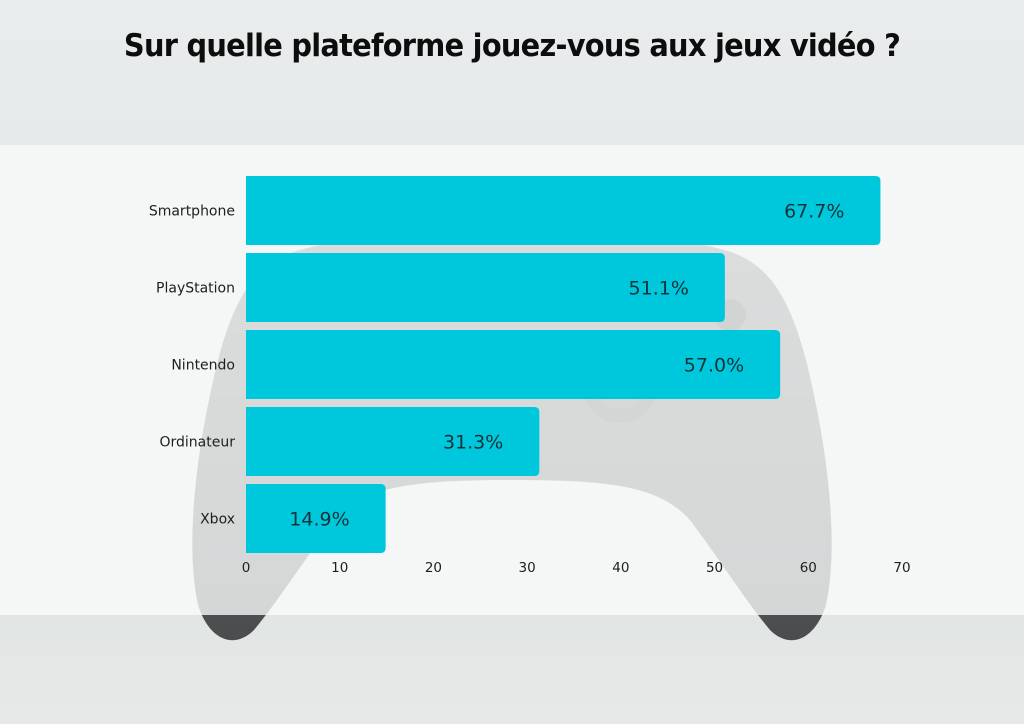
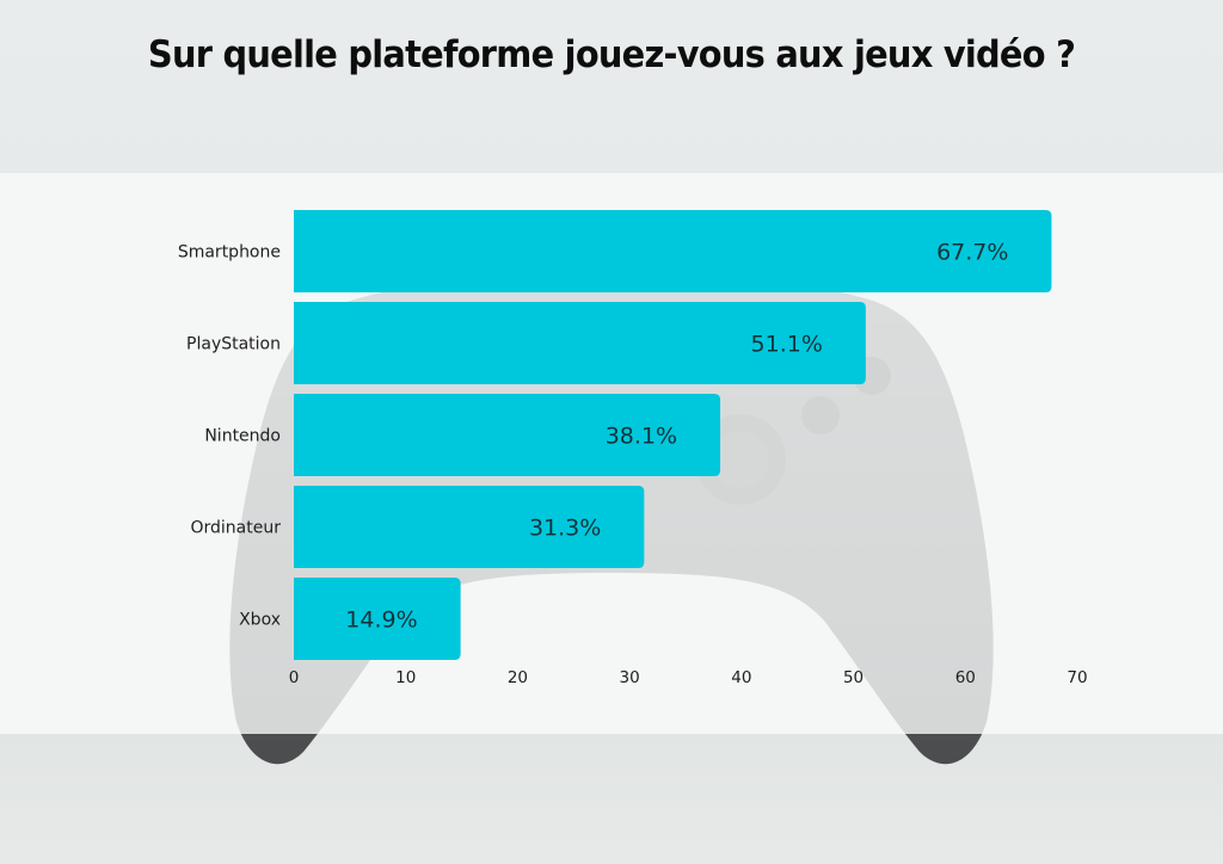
Nintendo: 57.0% -> 38.1%
